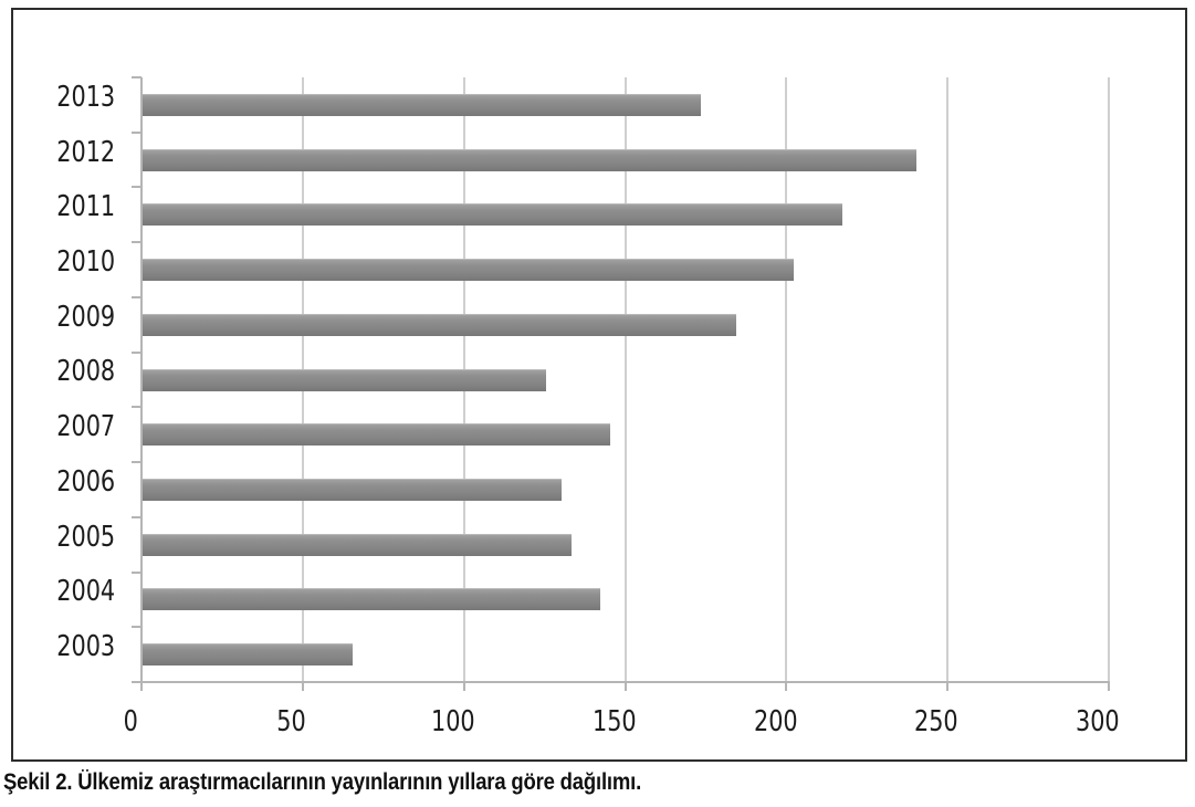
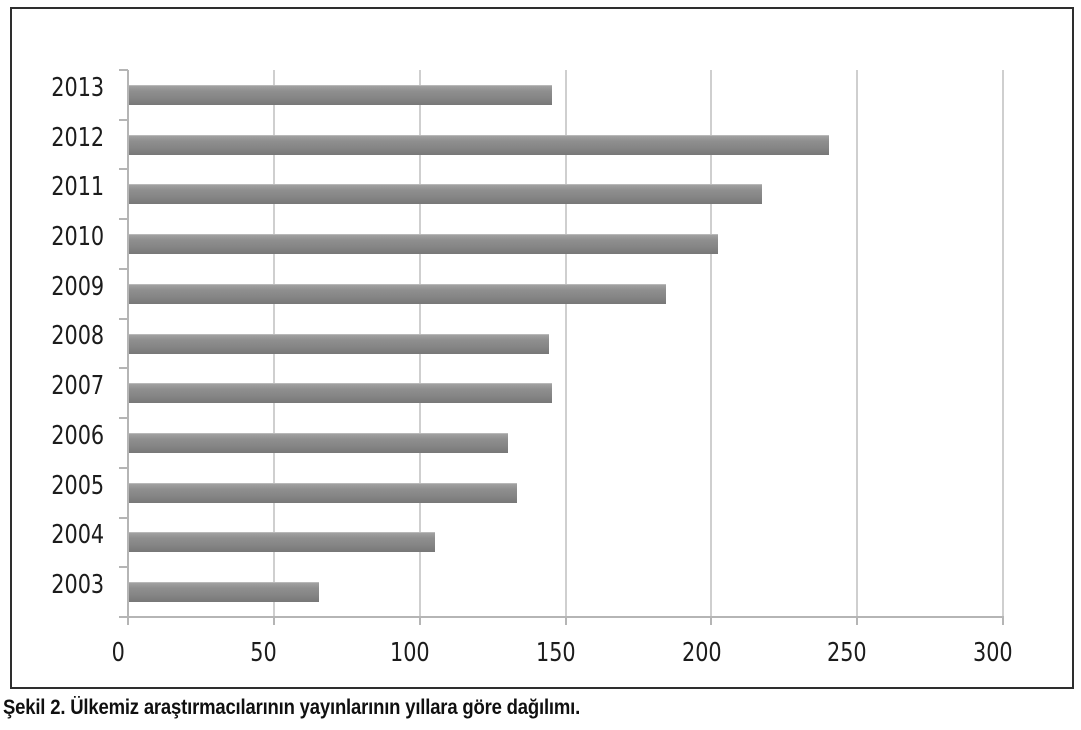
2013: 173 -> 145
2008: 125 -> 144
2004: 142 -> 105
